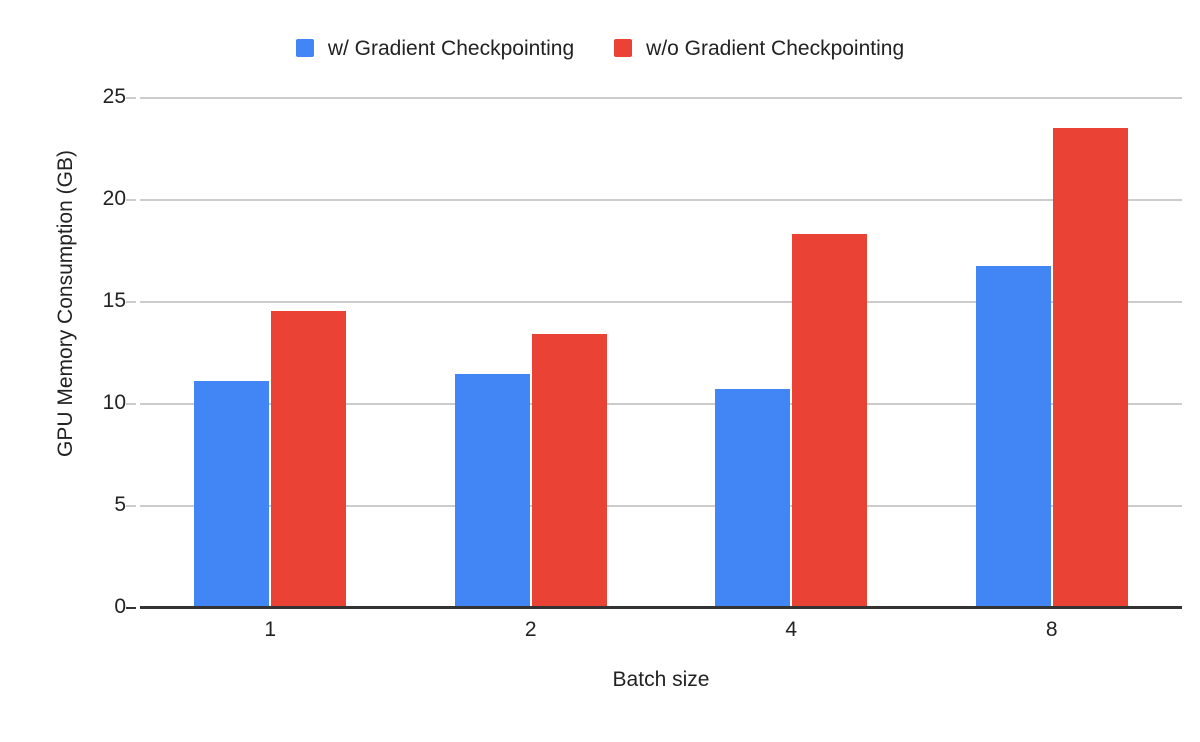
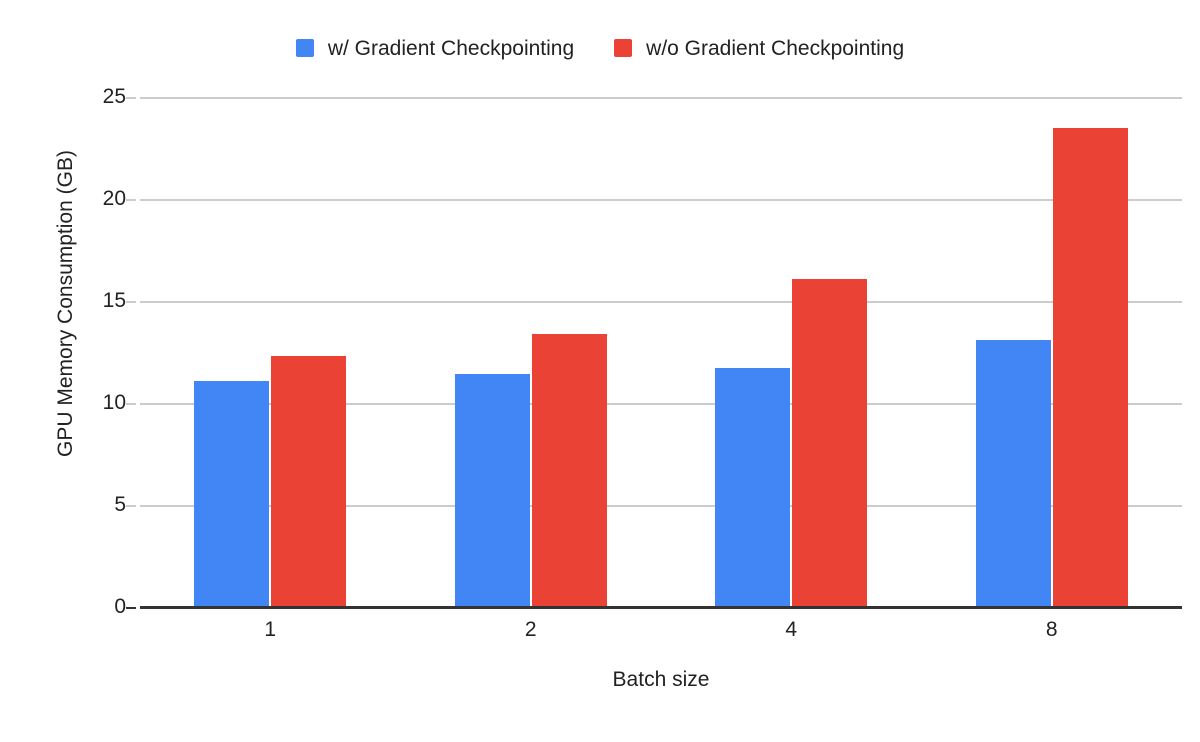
w/o Gradient Checkpointing/1: 14.5 -> 12.3
w/ Gradient Checkpointing/4: 10.7 -> 11.7
w/o Gradient Checkpointing/4: 18.3 -> 16.1
w/ Gradient Checkpointing/8: 16.7 -> 13.1
